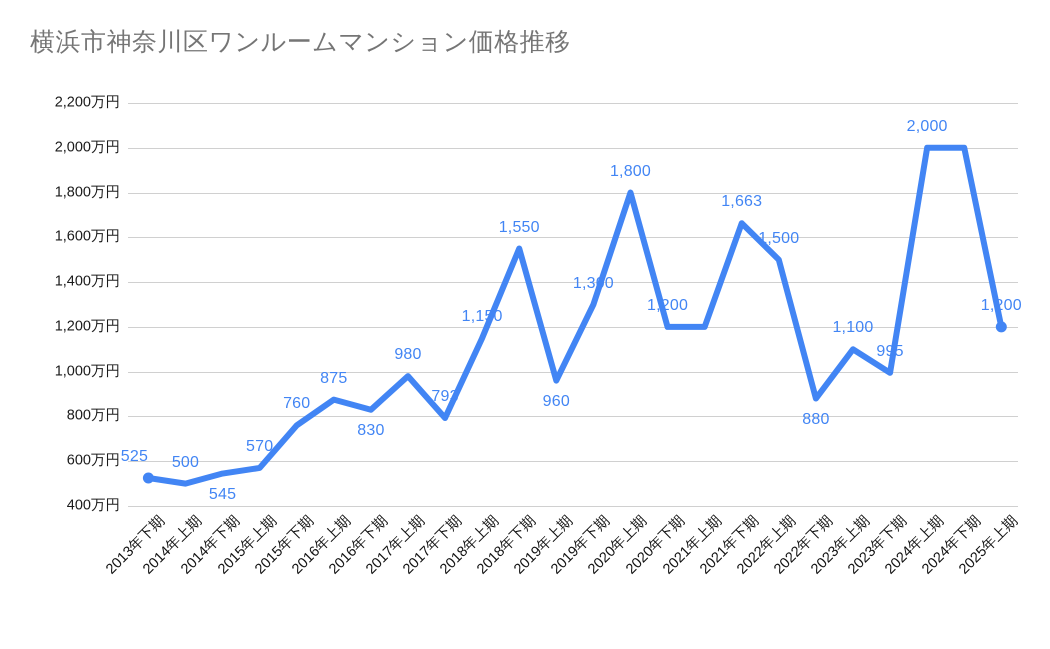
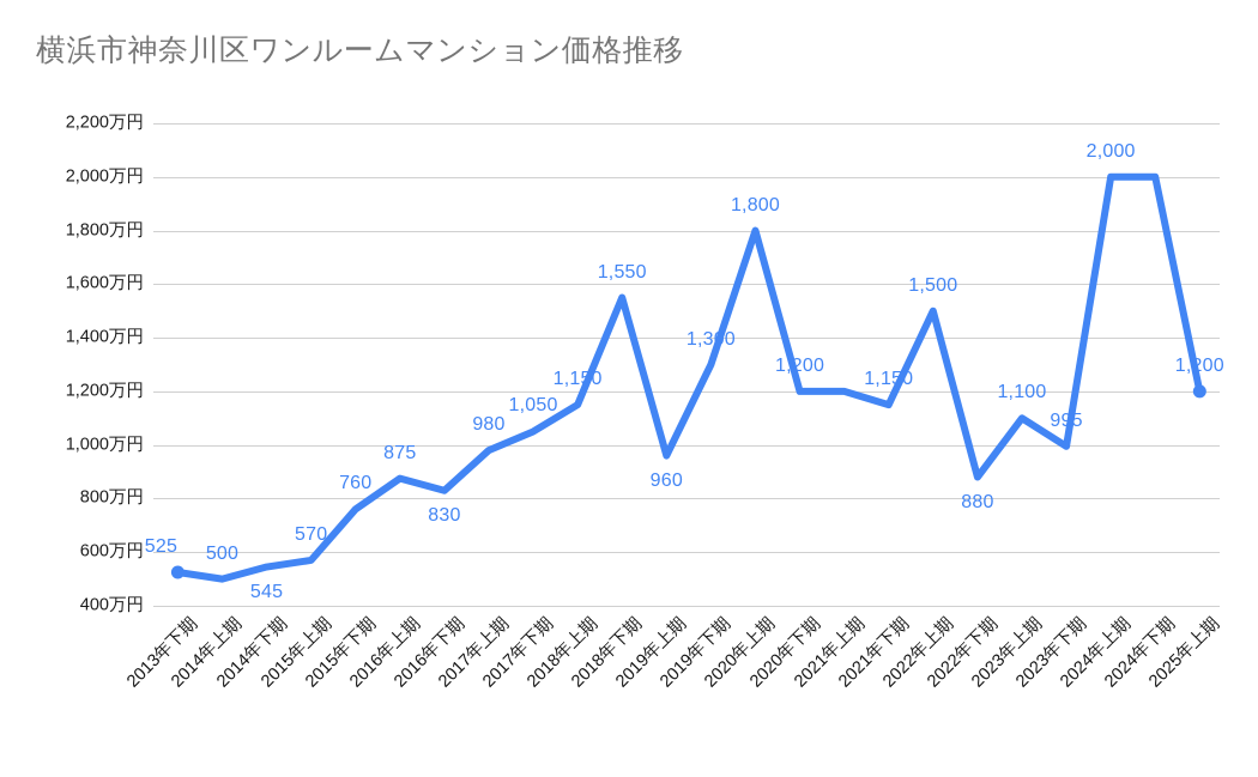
2017年下期: 793 -> 1,050
2021年下期: 1,663 -> 1,150
